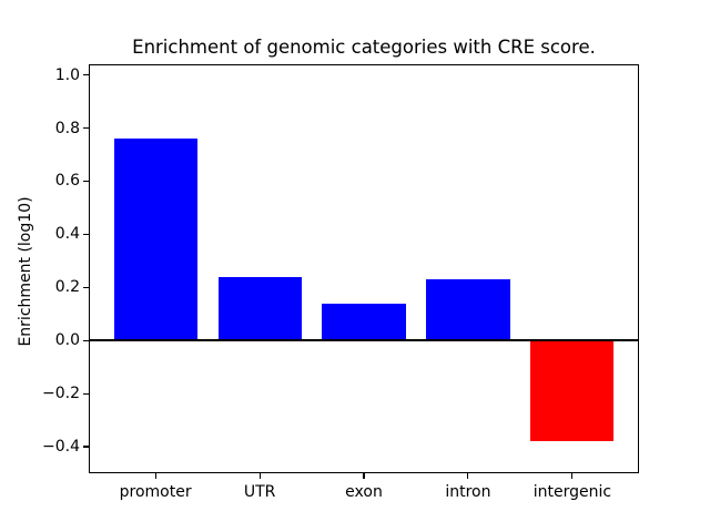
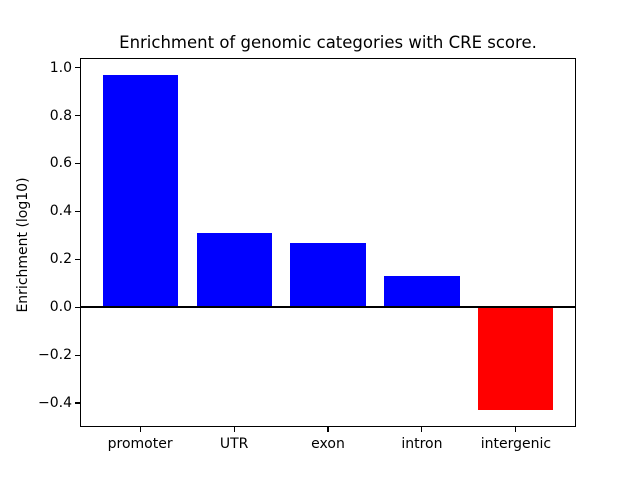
promoter: 0.76 -> 0.97
UTR: 0.24 -> 0.31
exon: 0.14 -> 0.27
intron: 0.23 -> 0.13
intergenic: -0.38 -> -0.43
